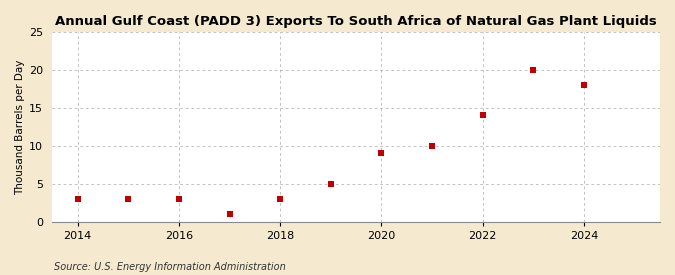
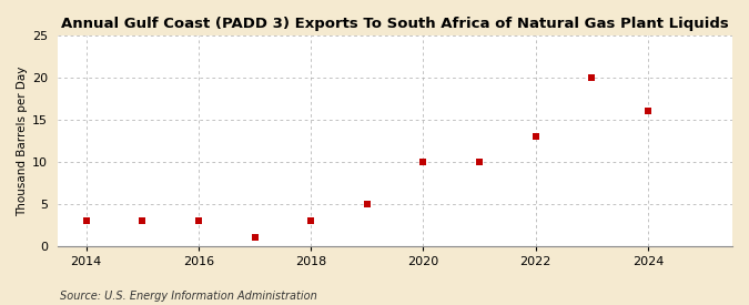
2020: 9 -> 10
2022: 14 -> 13
2024: 18 -> 16
